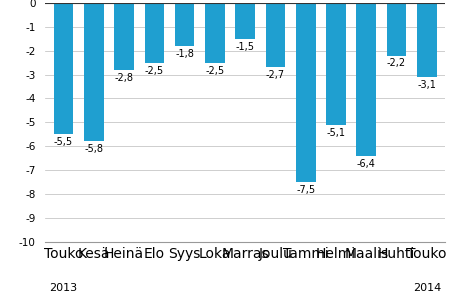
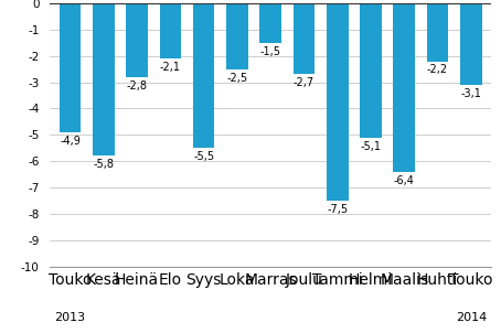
Touko: -5,5 -> -4,9
Elo: -2,5 -> -2,1
Syys: -1,8 -> -5,5
